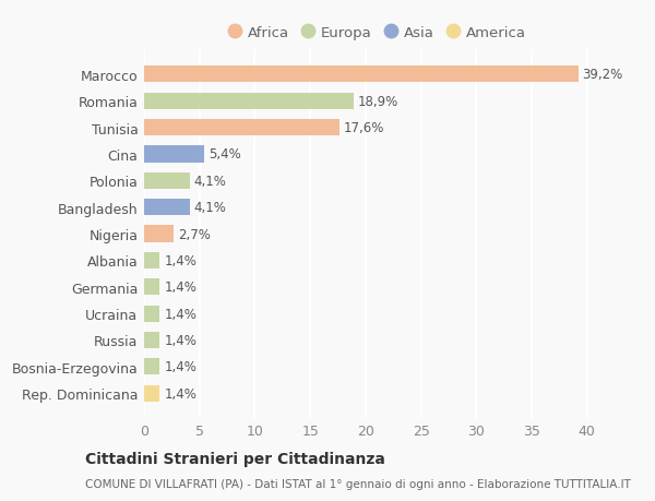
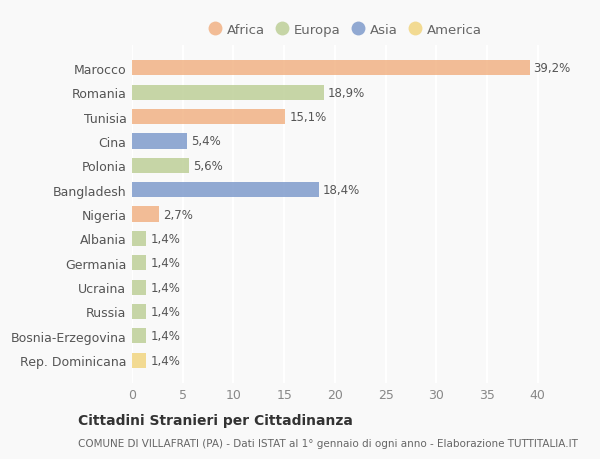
Tunisia: 17,6% -> 15,1%
Polonia: 4,1% -> 5,6%
Bangladesh: 4,1% -> 18,4%
